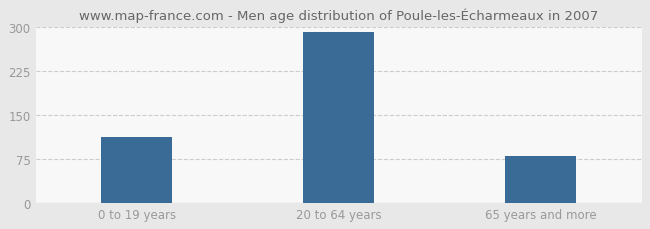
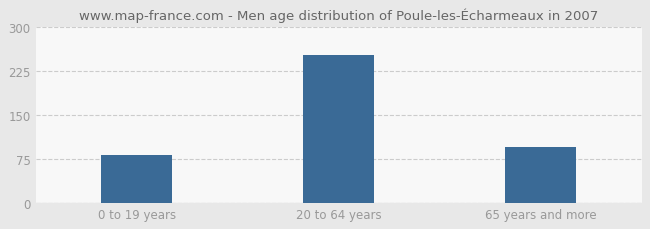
0 to 19 years: 113 -> 82
20 to 64 years: 292 -> 252
65 years and more: 80 -> 96
